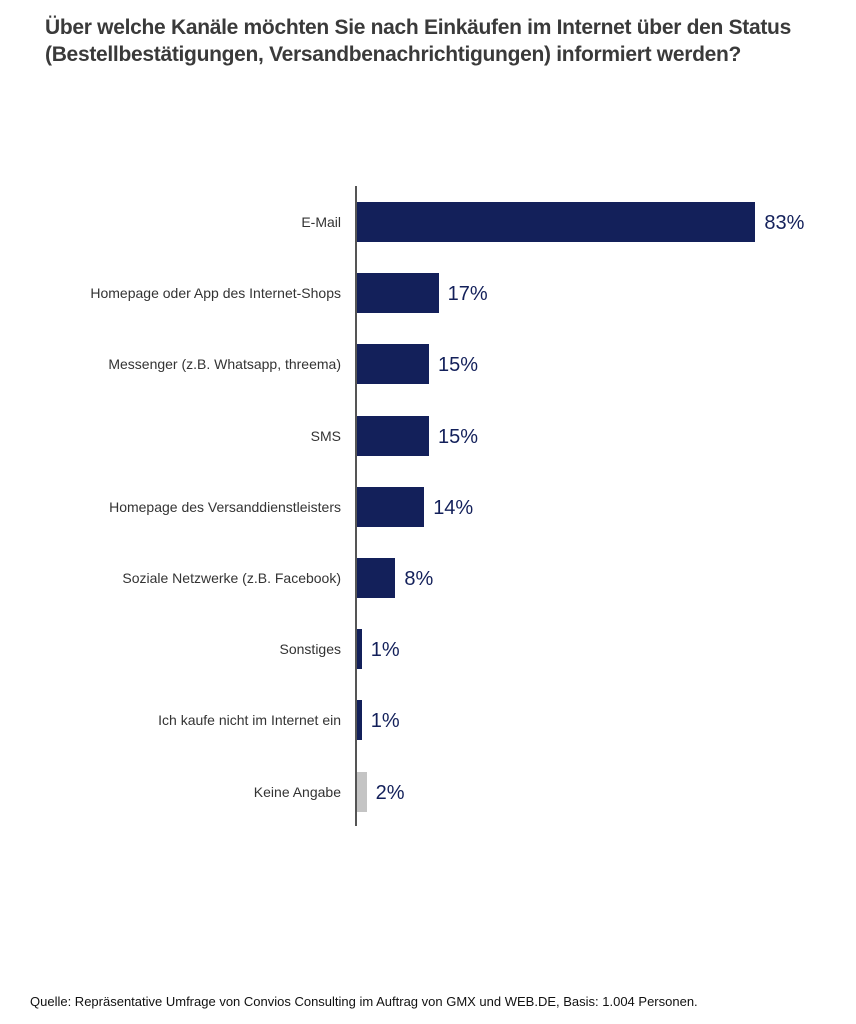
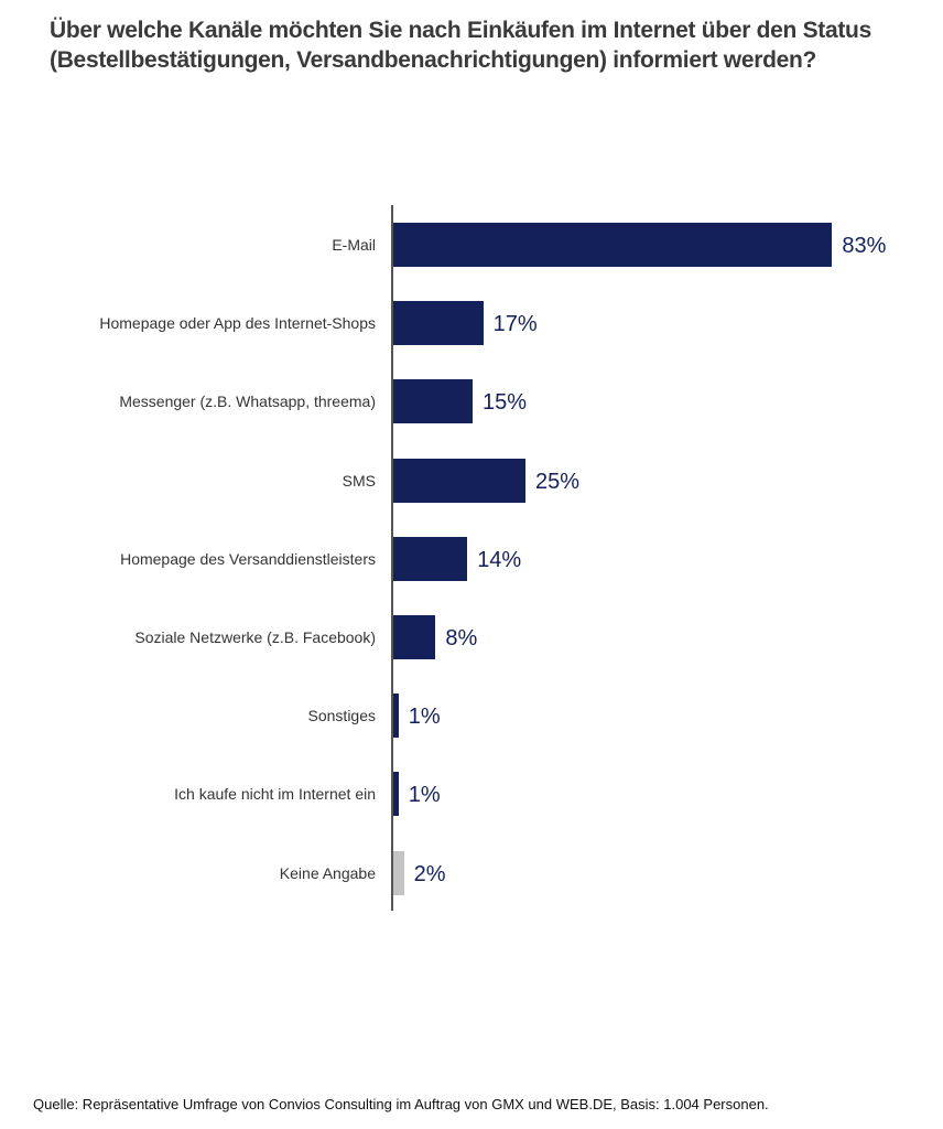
SMS: 15% -> 25%
